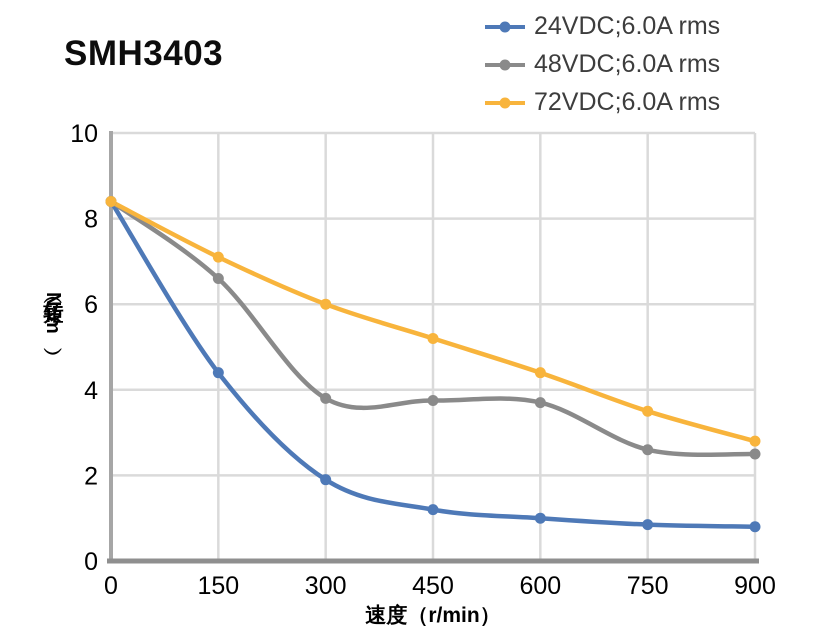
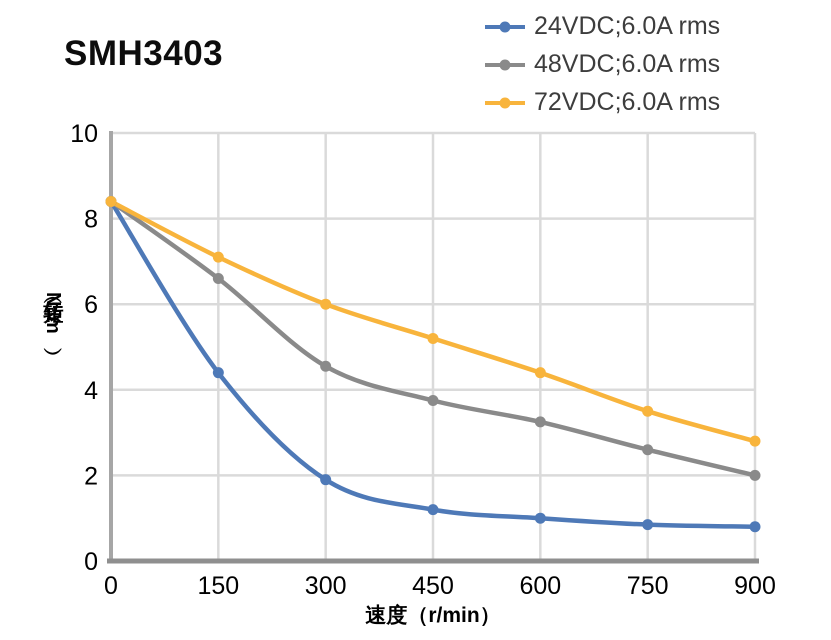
48VDC;6.0A rms/300: 3.8 -> 4.5
48VDC;6.0A rms/600: 3.7 -> 3.2
48VDC;6.0A rms/900: 2.5 -> 2.0
